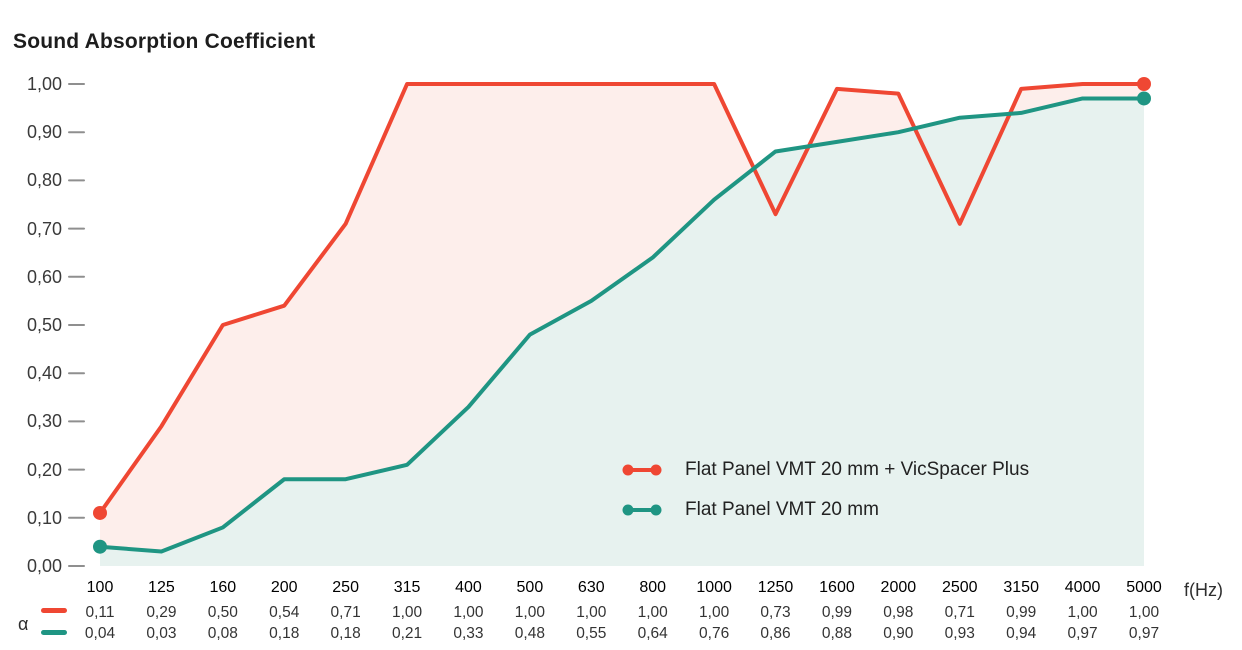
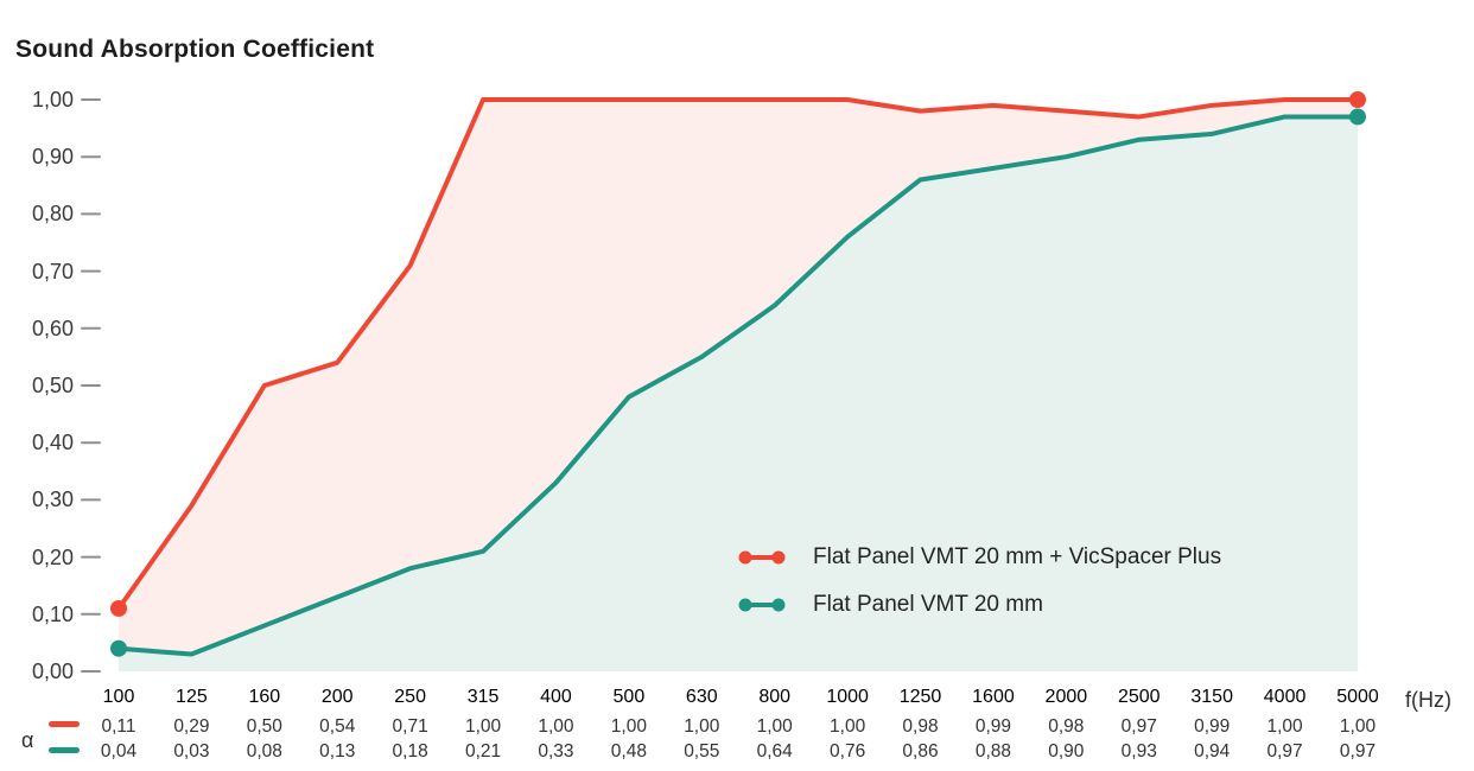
Flat Panel VMT 20 mm/200: 0,18 -> 0,13
Flat Panel VMT 20 mm + VicSpacer Plus/1250: 0,73 -> 0,98
Flat Panel VMT 20 mm + VicSpacer Plus/2500: 0,71 -> 0,97
